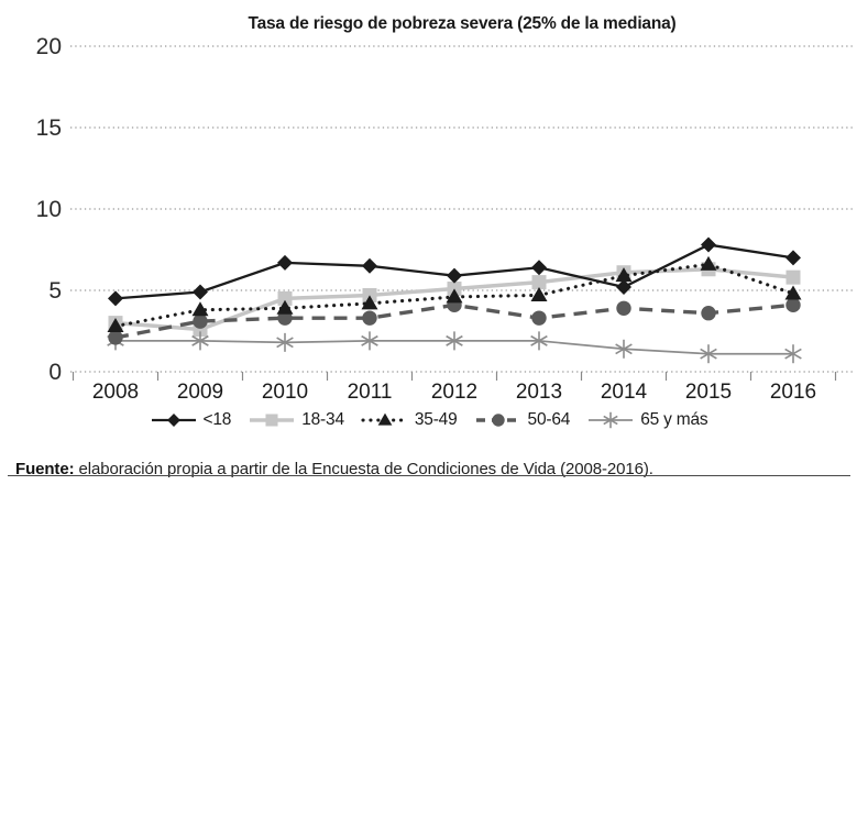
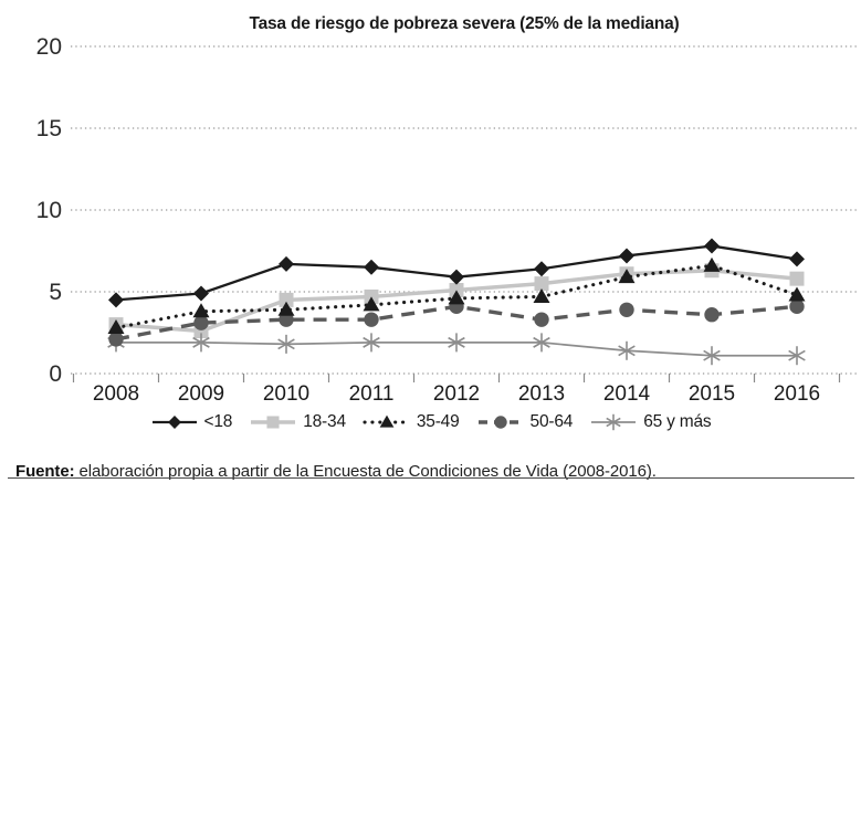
<18/2014: 5.2 -> 7.2
